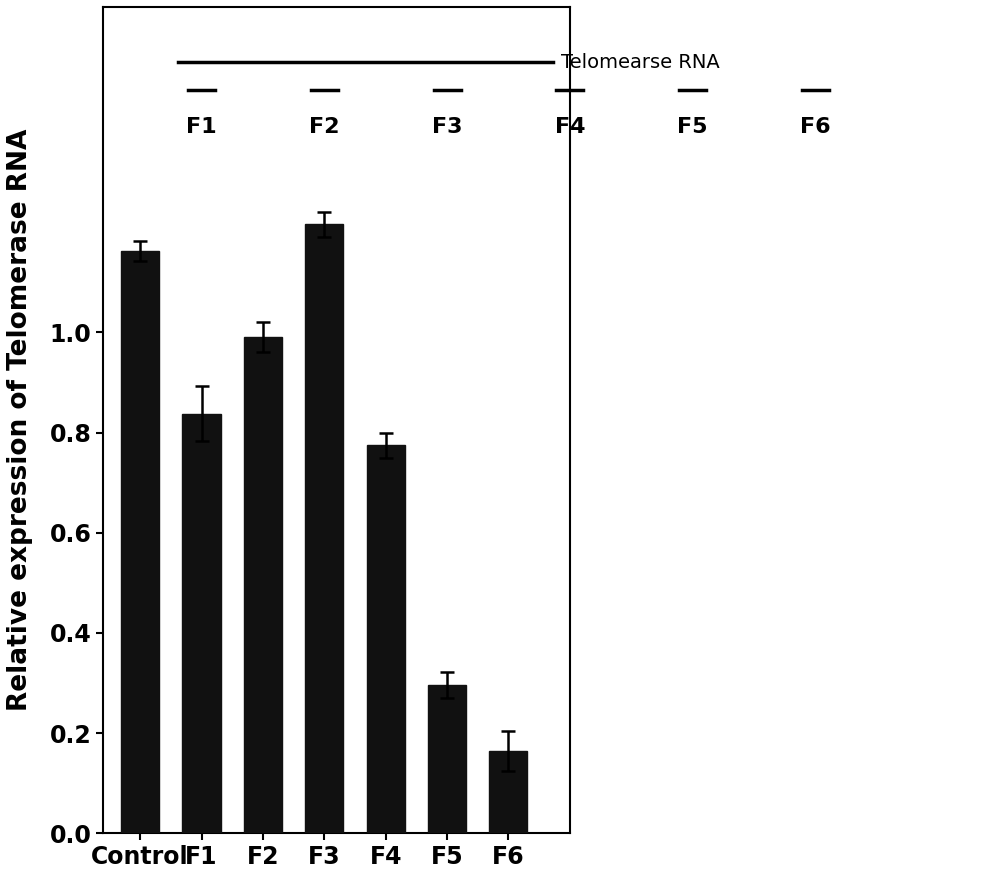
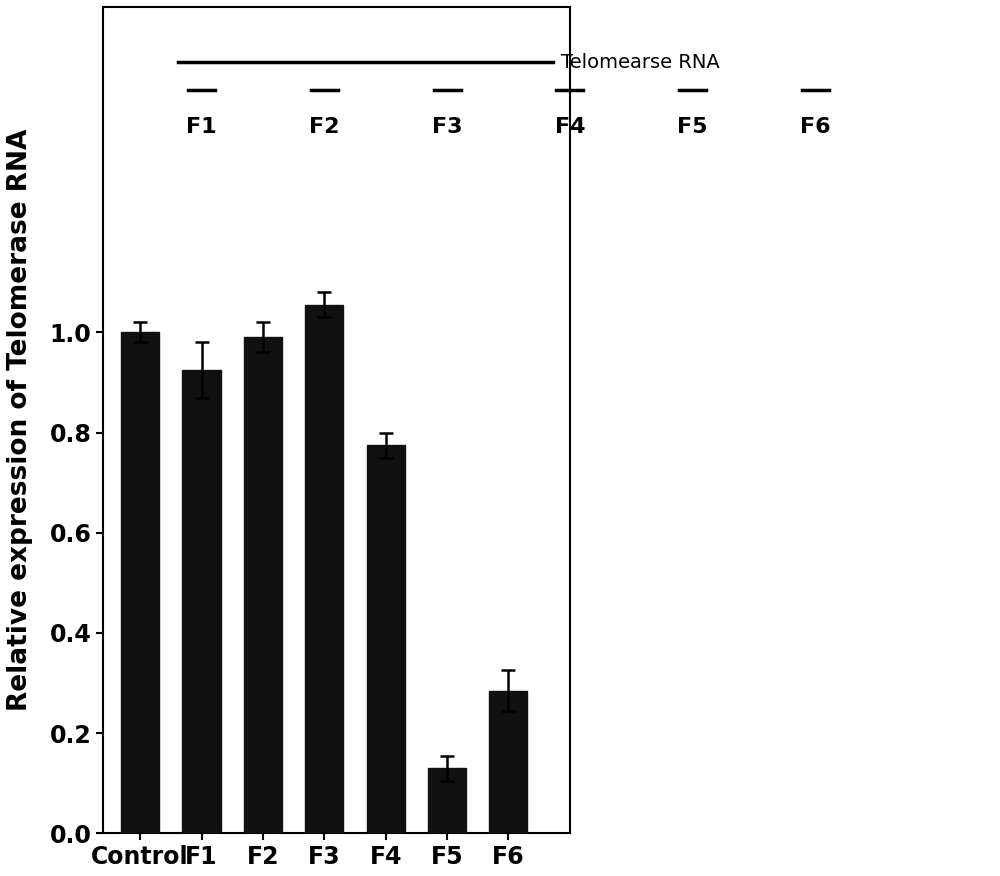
Control: 1.162 -> 1.000
F1: 0.838 -> 0.925
F3: 1.216 -> 1.055
F5: 0.296 -> 0.130
F6: 0.164 -> 0.285
